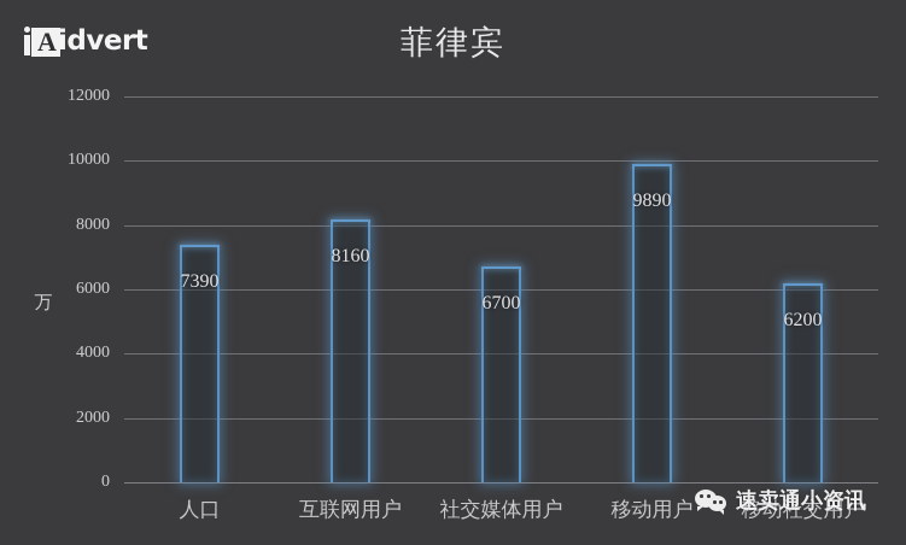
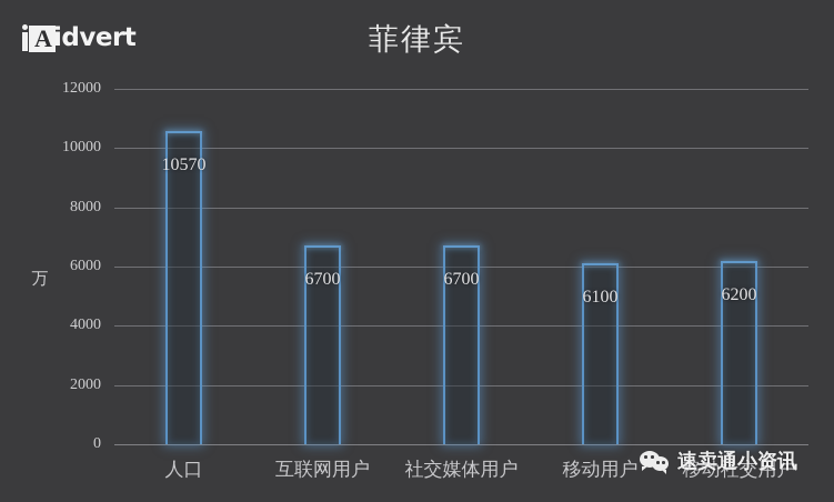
人口: 7390 -> 10570
互联网用户: 8160 -> 6700
移动用户: 9890 -> 6100
